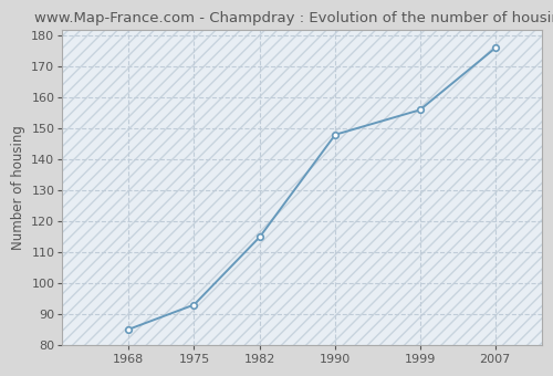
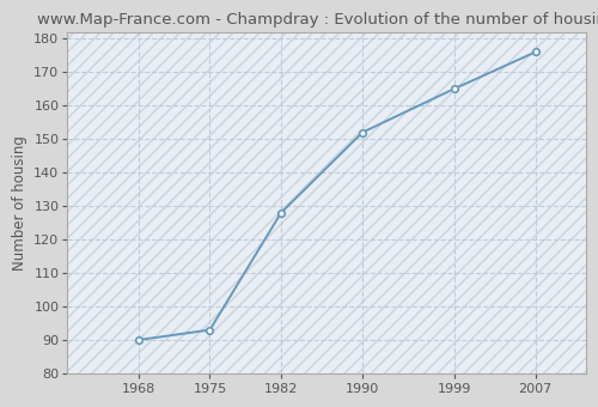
1968: 85 -> 90
1982: 115 -> 128
1990: 148 -> 152
1999: 156 -> 165
